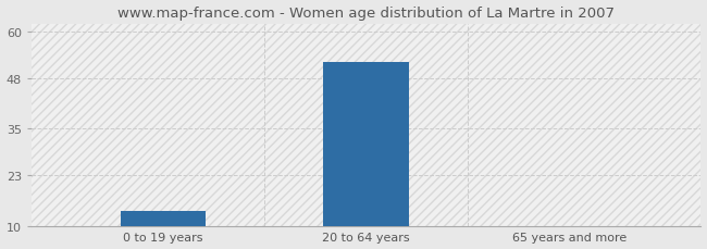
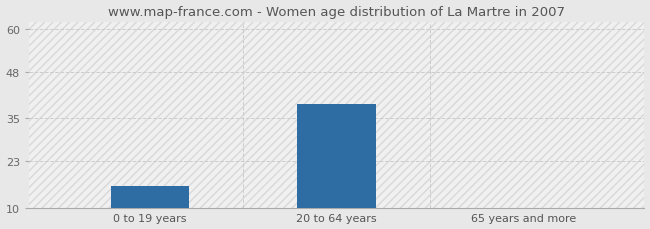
0 to 19 years: 14 -> 16
20 to 64 years: 52 -> 39
